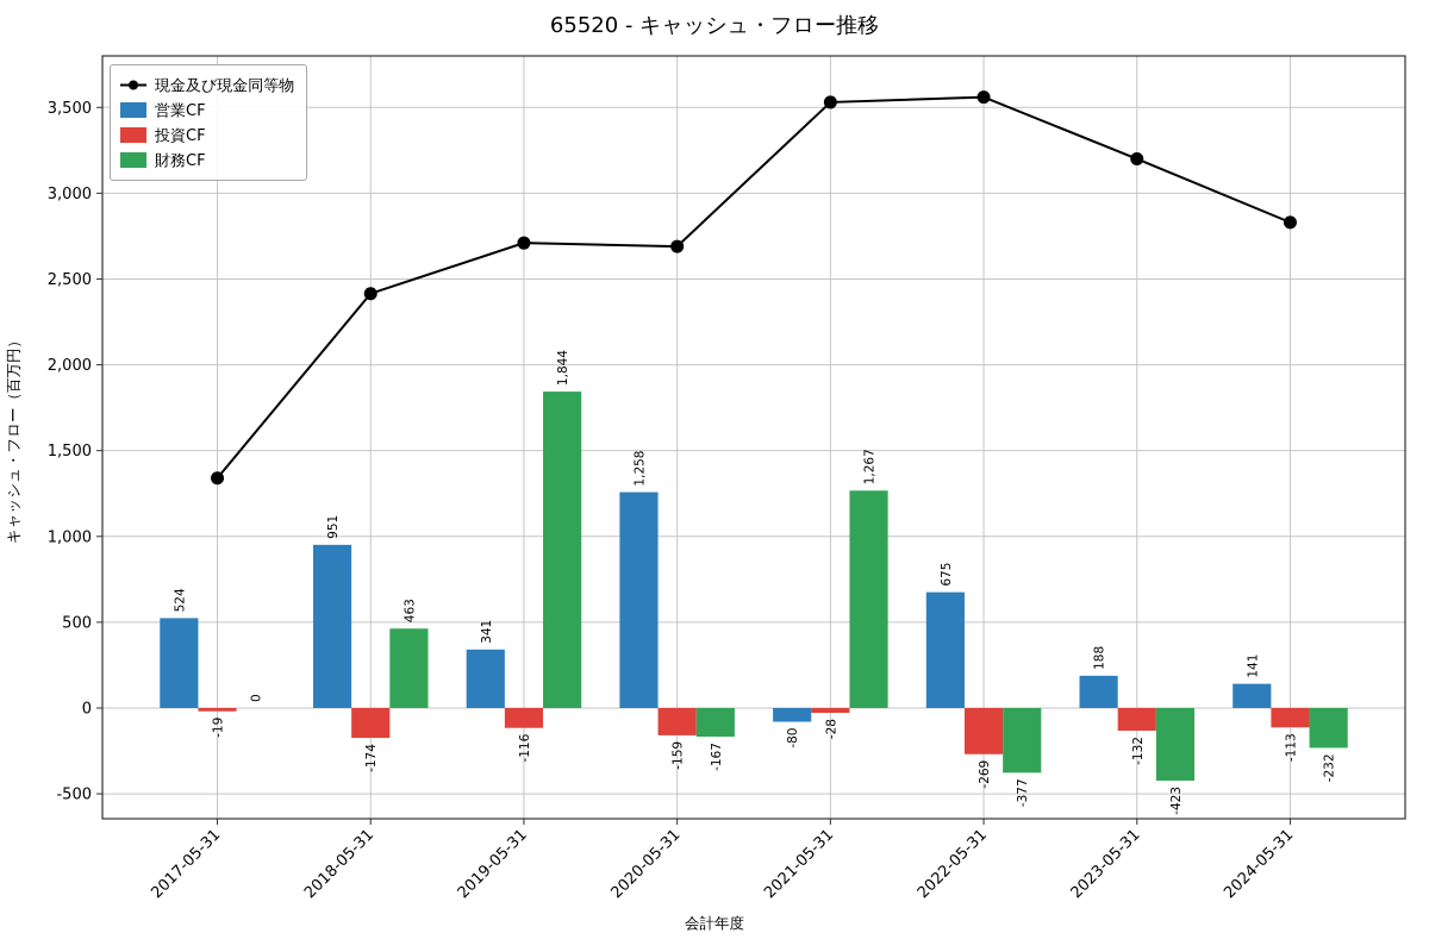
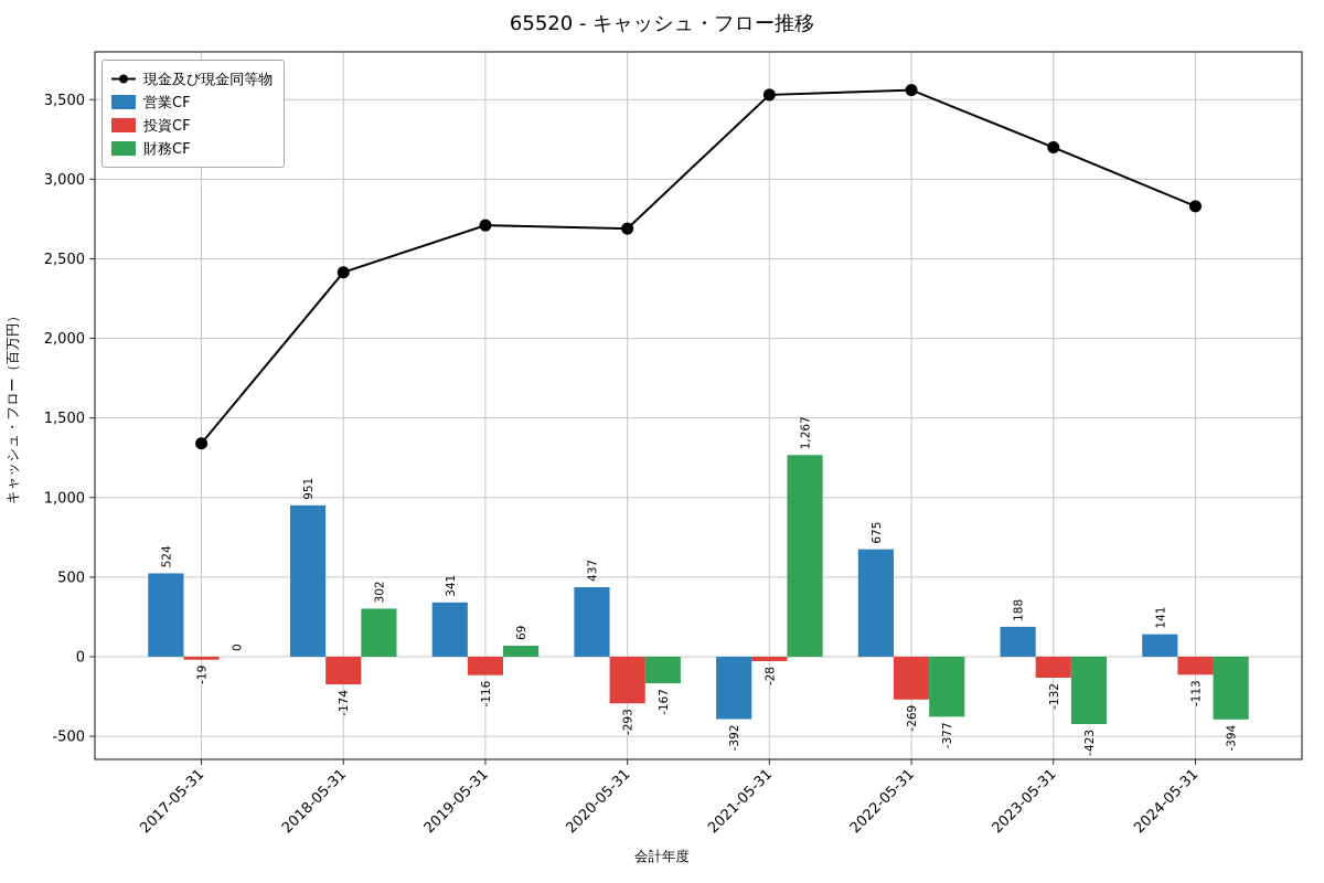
財務CF/2018-05-31: 463 -> 302
財務CF/2019-05-31: 1,844 -> 69
営業CF/2020-05-31: 1,258 -> 437
投資CF/2020-05-31: -159 -> -293
営業CF/2021-05-31: -80 -> -392
財務CF/2024-05-31: -232 -> -394
